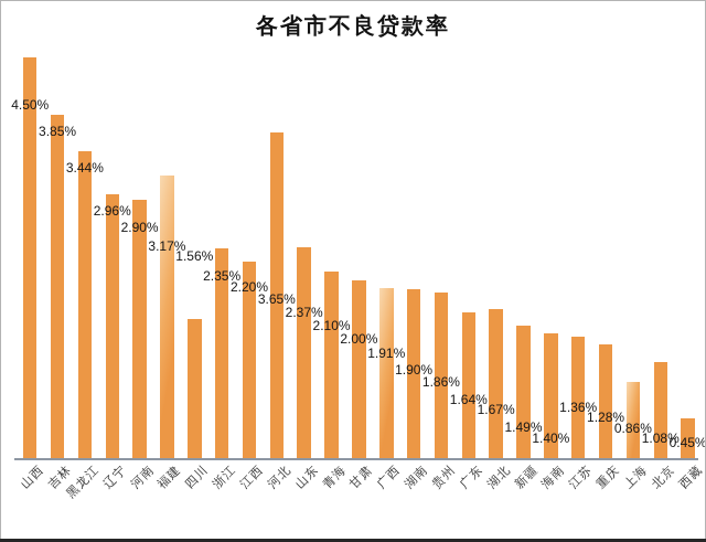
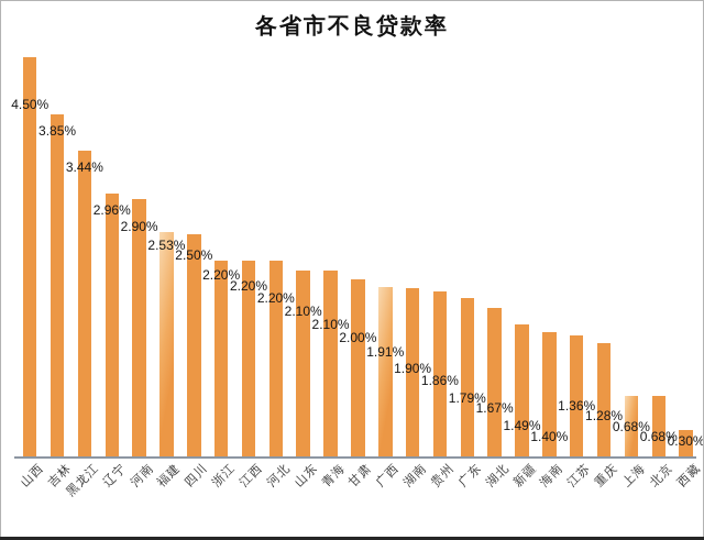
福建: 3.17% -> 2.53%
四川: 1.56% -> 2.50%
浙江: 2.35% -> 2.20%
河北: 3.65% -> 2.20%
山东: 2.37% -> 2.10%
广东: 1.64% -> 1.79%
上海: 0.86% -> 0.68%
北京: 1.08% -> 0.68%
西藏: 0.45% -> 0.30%
